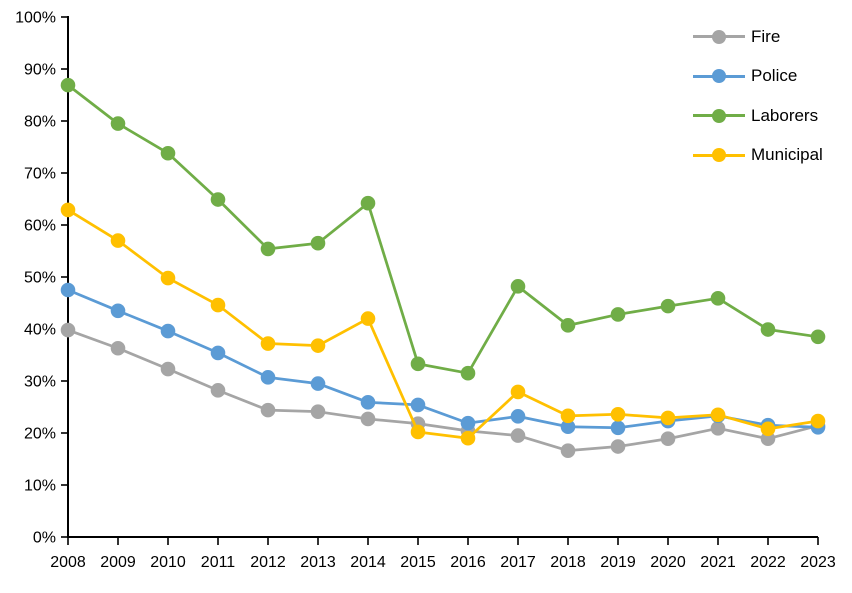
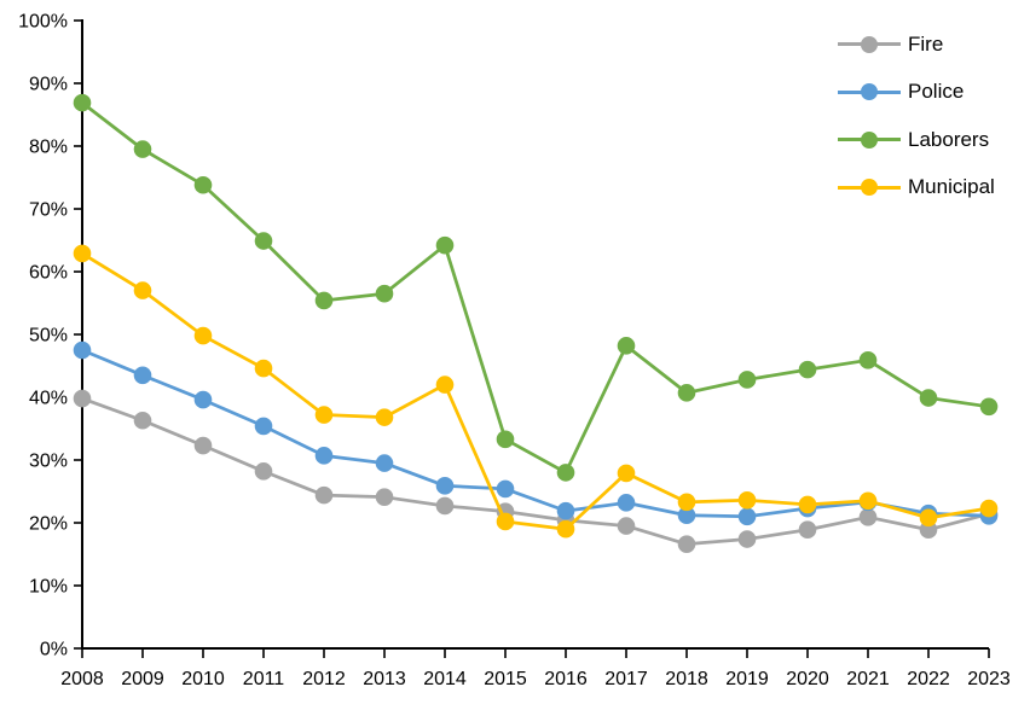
Laborers/2016: 32% -> 28%
